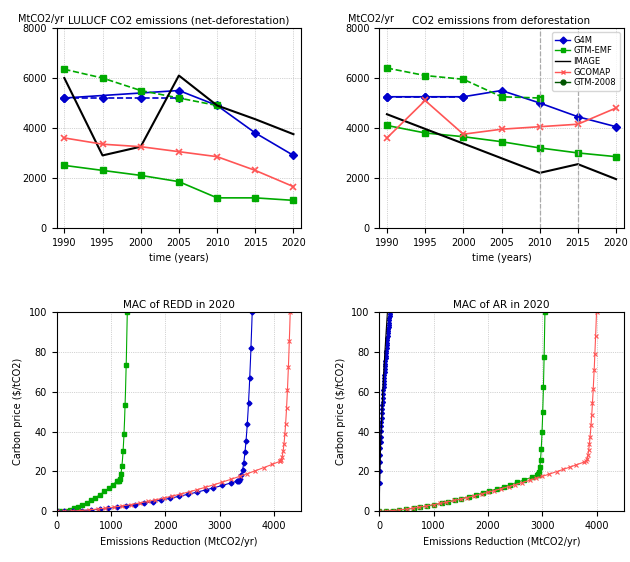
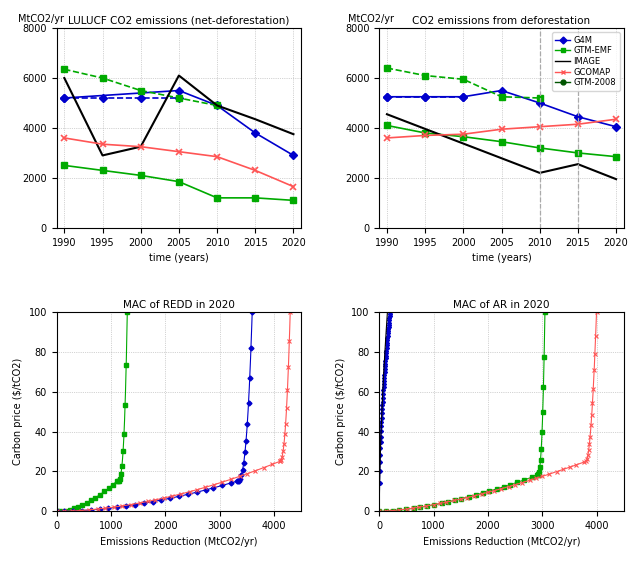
CO2 emissions from deforestation/GCOMAP/1995: 5100 -> 3700
CO2 emissions from deforestation/GCOMAP/2020: 4800 -> 4350
